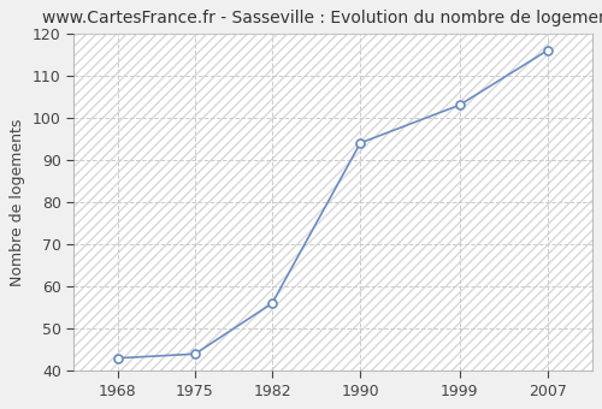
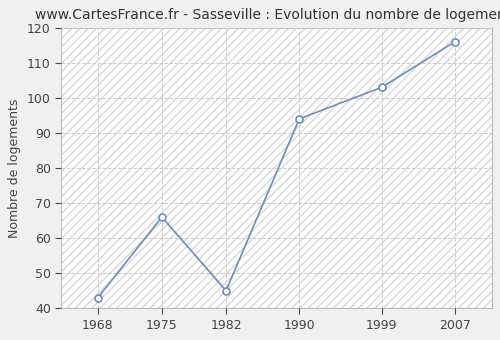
1975: 44 -> 66
1982: 56 -> 45
